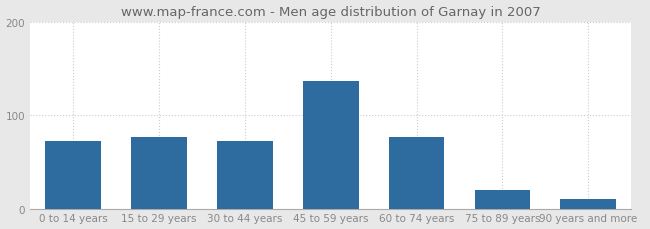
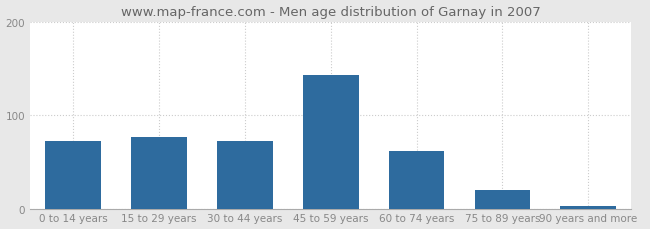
45 to 59 years: 136 -> 143
60 to 74 years: 76 -> 62
90 years and more: 10 -> 3
